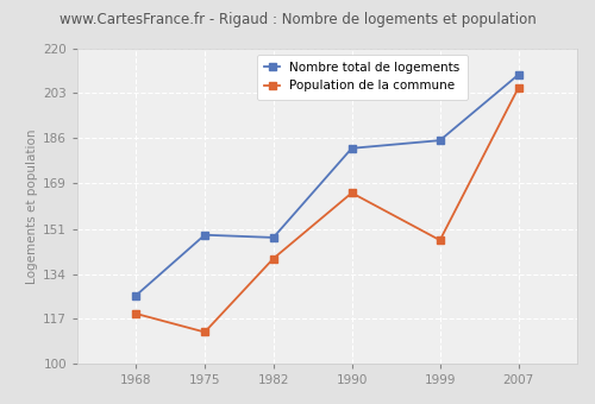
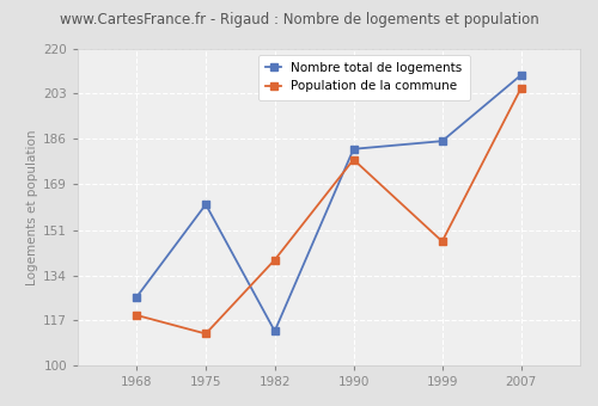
Nombre total de logements/1975: 149 -> 161
Nombre total de logements/1982: 148 -> 113
Population de la commune/1990: 165 -> 178
